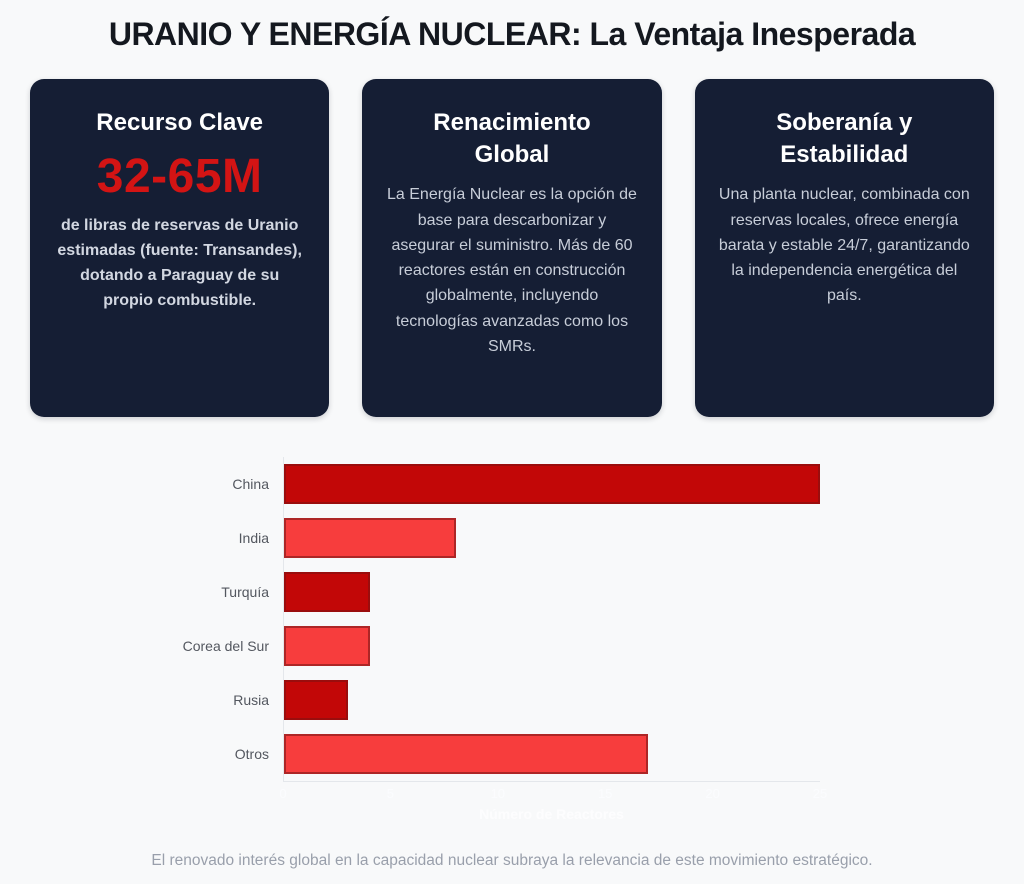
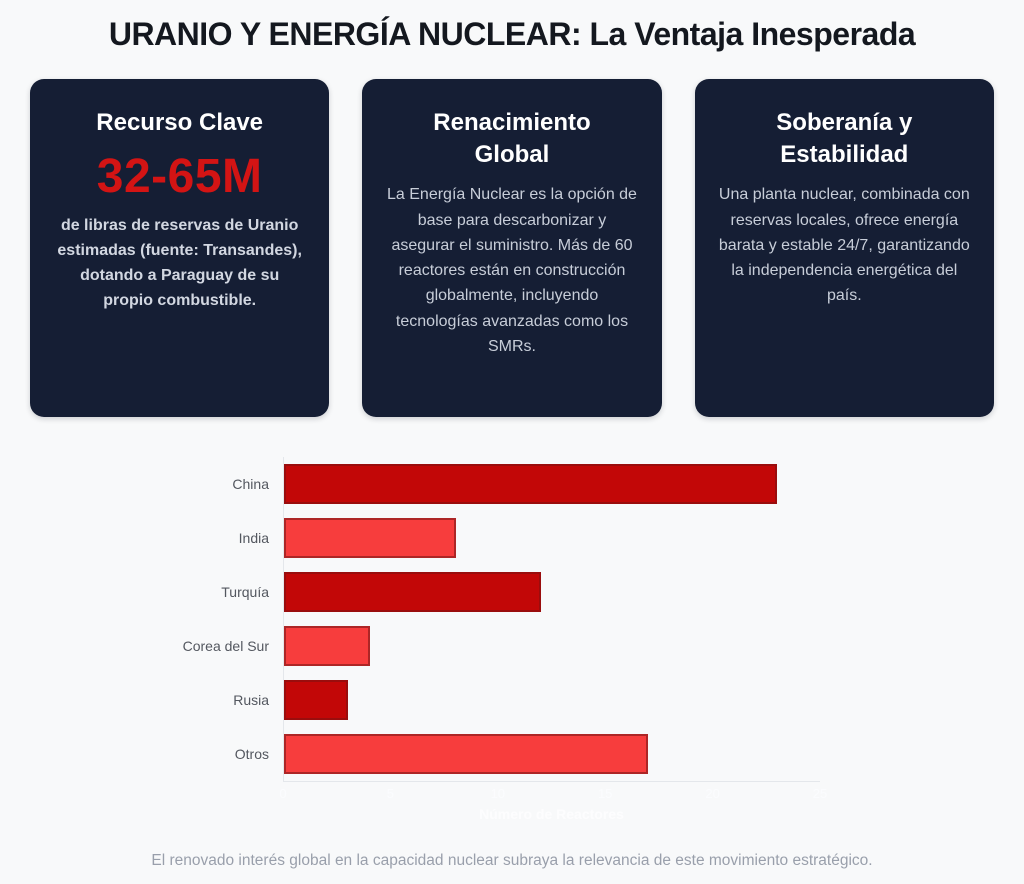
China: 25 -> 23
Turquía: 4 -> 12
